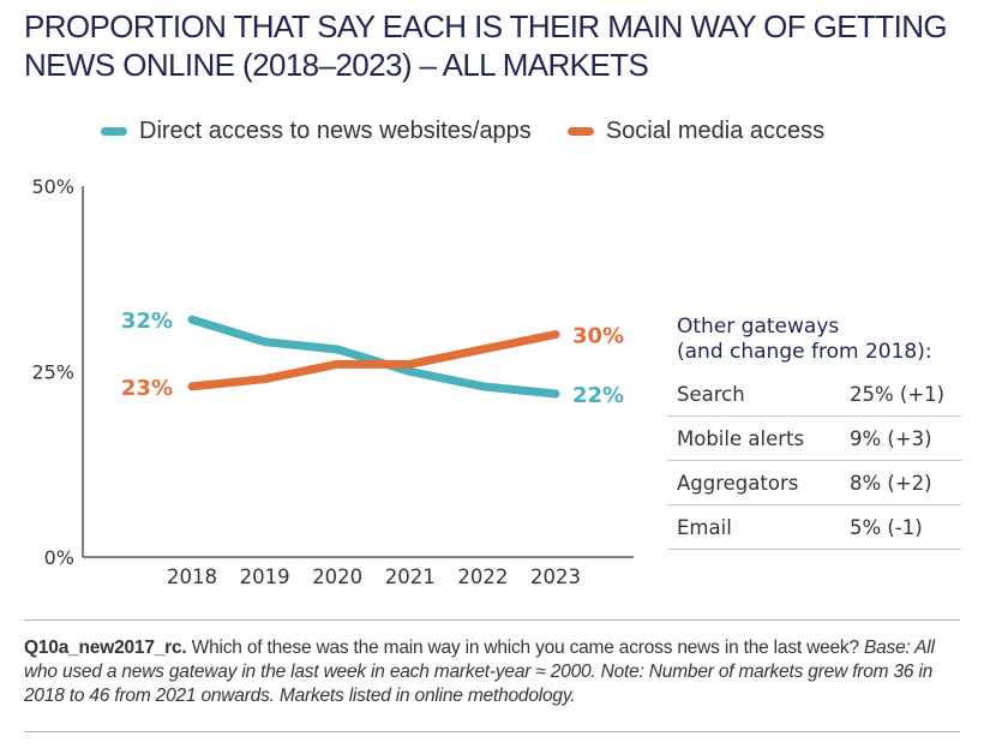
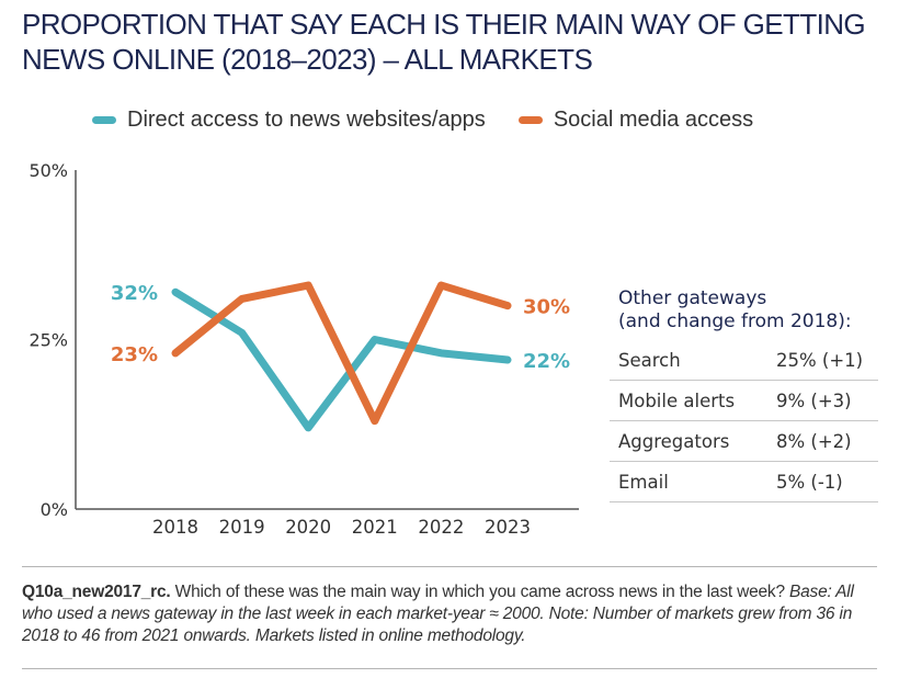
Direct access to news websites/apps/2019: 29% -> 26%
Social media access/2019: 24% -> 31%
Direct access to news websites/apps/2020: 28% -> 12%
Social media access/2020: 26% -> 33%
Social media access/2021: 26% -> 13%
Social media access/2022: 28% -> 33%
